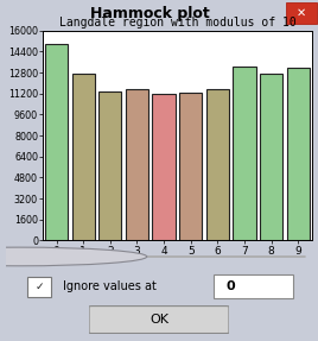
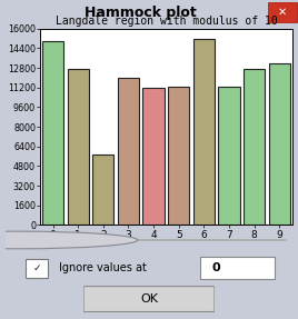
2: 11400 -> 5700
3: 11500 -> 12000
6: 11500 -> 15200
7: 13300 -> 11300
